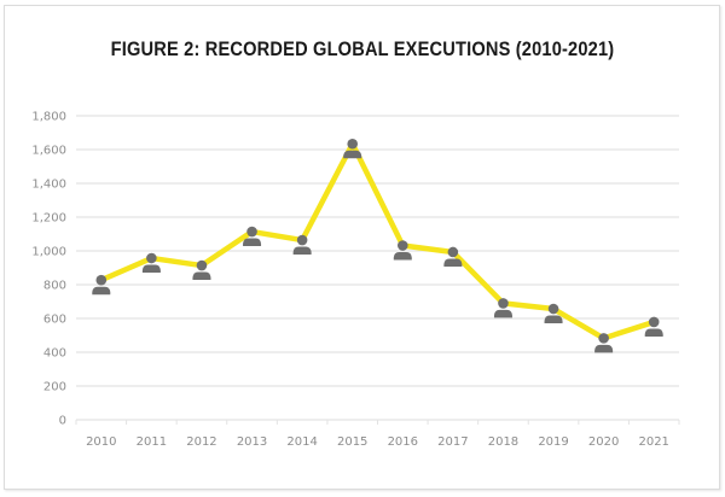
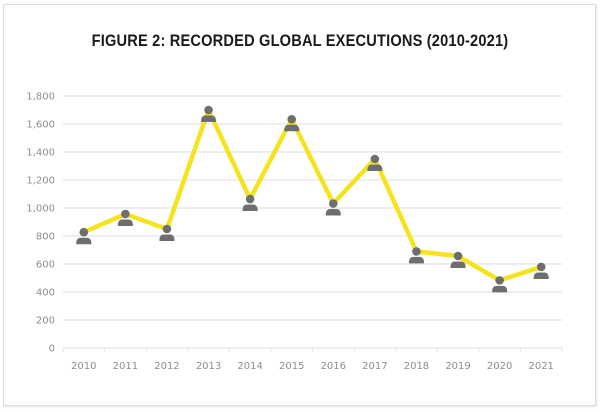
2012: 910 -> 850
2013: 1110 -> 1700
2017: 990 -> 1350
